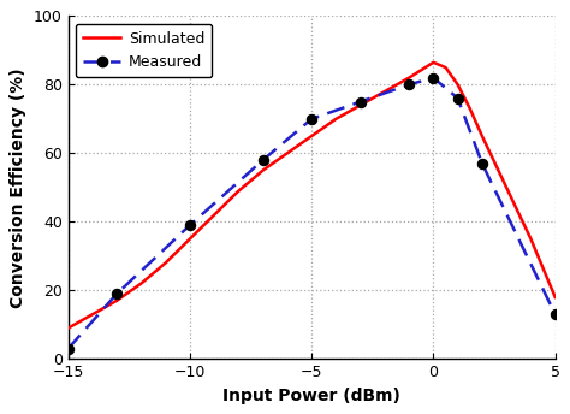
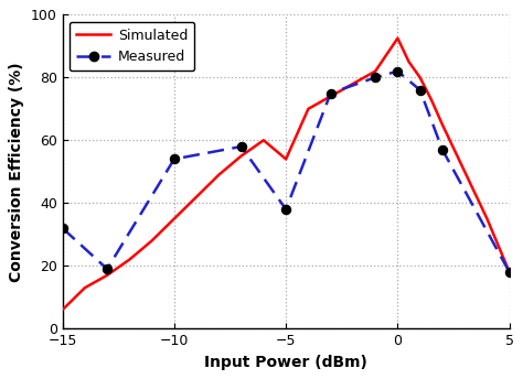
Simulated/−15: 9.0 -> 6.0
Measured/−15: 3 -> 32
Measured/−10: 39 -> 54
Simulated/−5: 65.0 -> 54.0
Measured/−5: 70 -> 38
Simulated/0: 86.5 -> 92.5
Measured/5: 13 -> 18
